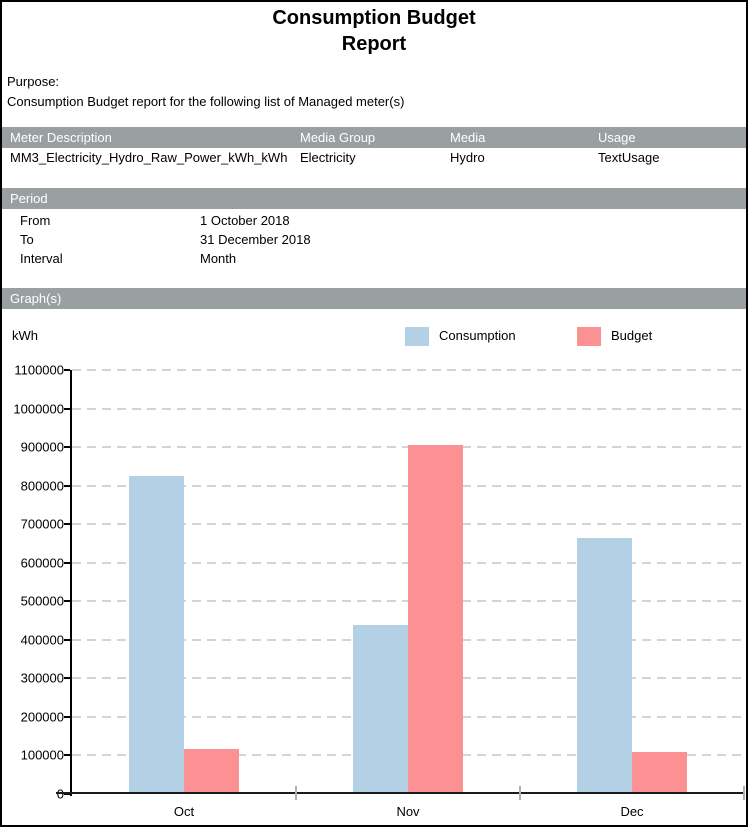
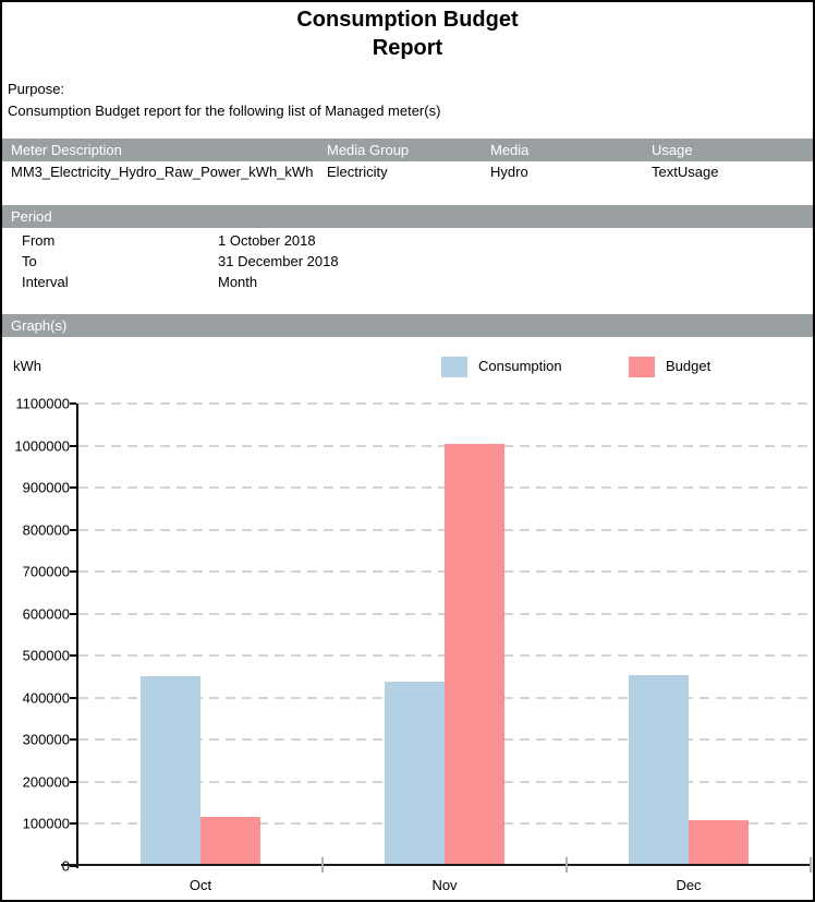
Consumption/Oct: 820000 -> 450000
Budget/Nov: 900000 -> 1000000
Consumption/Dec: 660000 -> 450000
